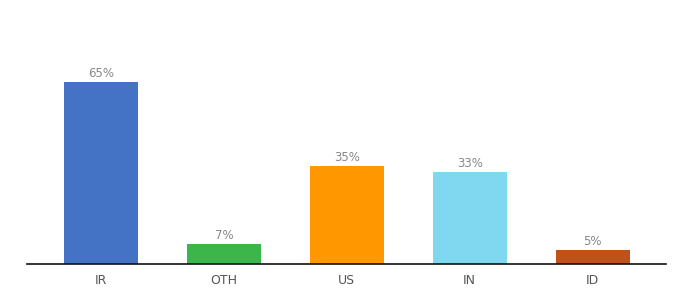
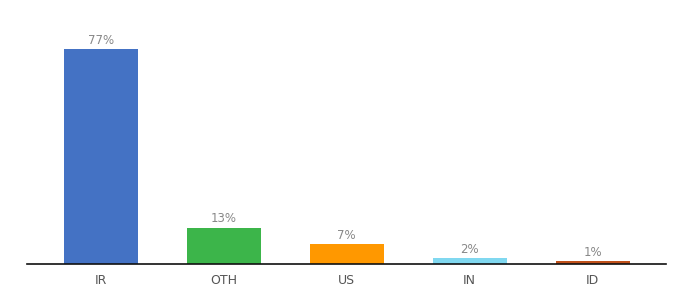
IR: 65% -> 77%
OTH: 7% -> 13%
US: 35% -> 7%
IN: 33% -> 2%
ID: 5% -> 1%
